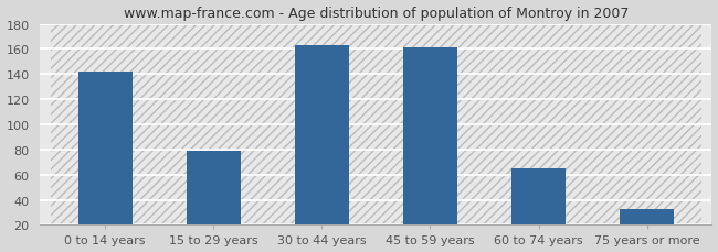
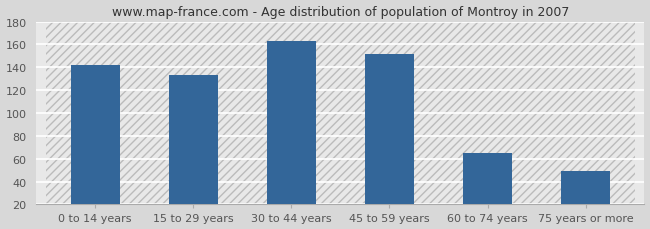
15 to 29 years: 79 -> 133
45 to 59 years: 161 -> 152
75 years or more: 33 -> 49
